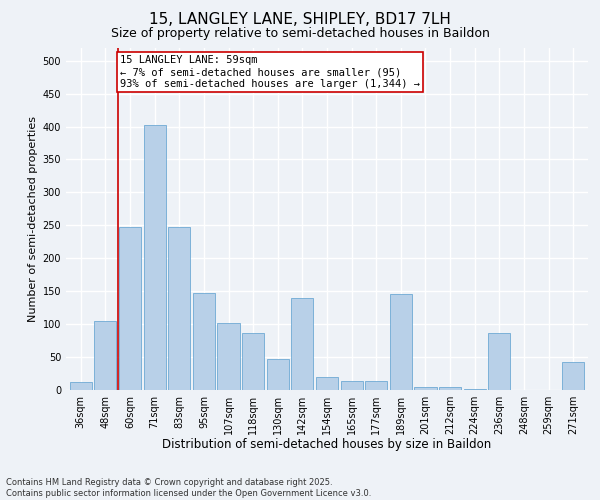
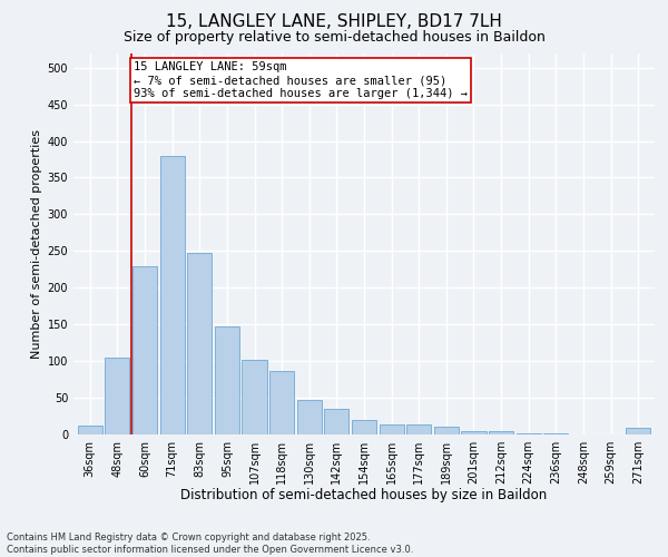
60sqm: 248 -> 230
71sqm: 402 -> 380
142sqm: 140 -> 35
189sqm: 146 -> 11
236sqm: 86 -> 1
271sqm: 42 -> 9
